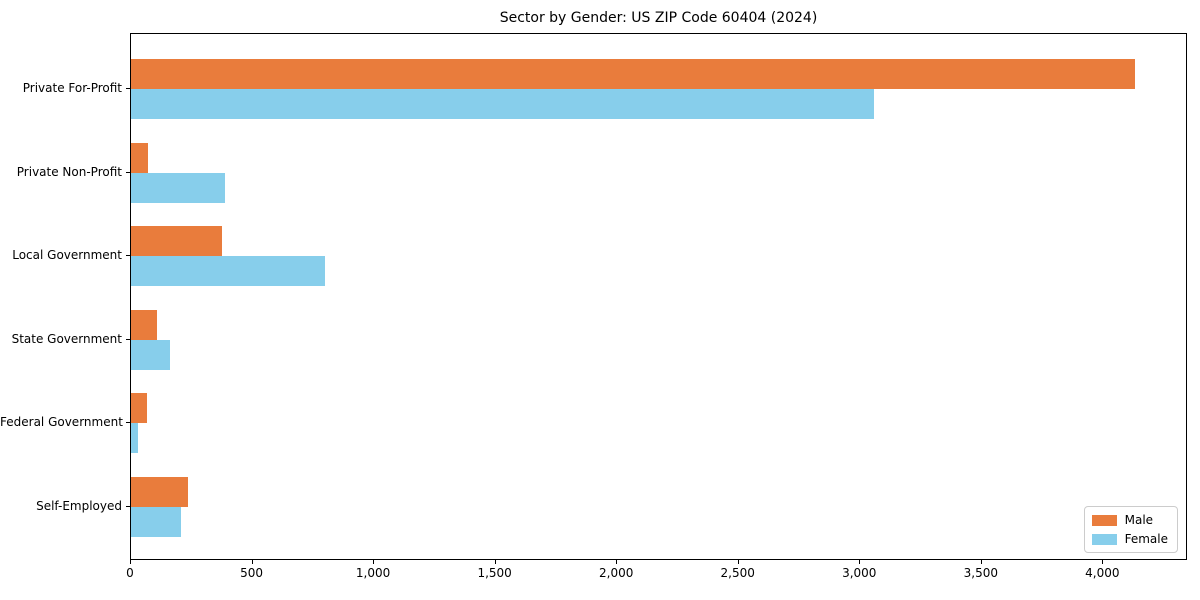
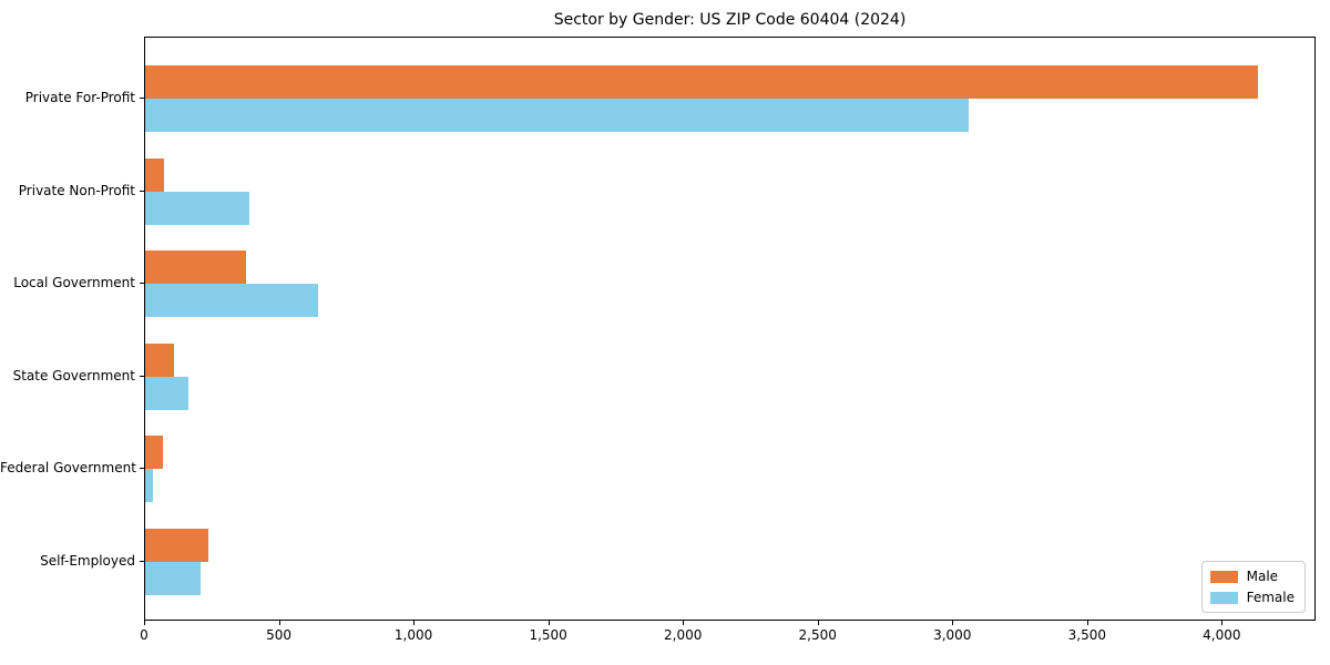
Female/Local Government: 800 -> 640
